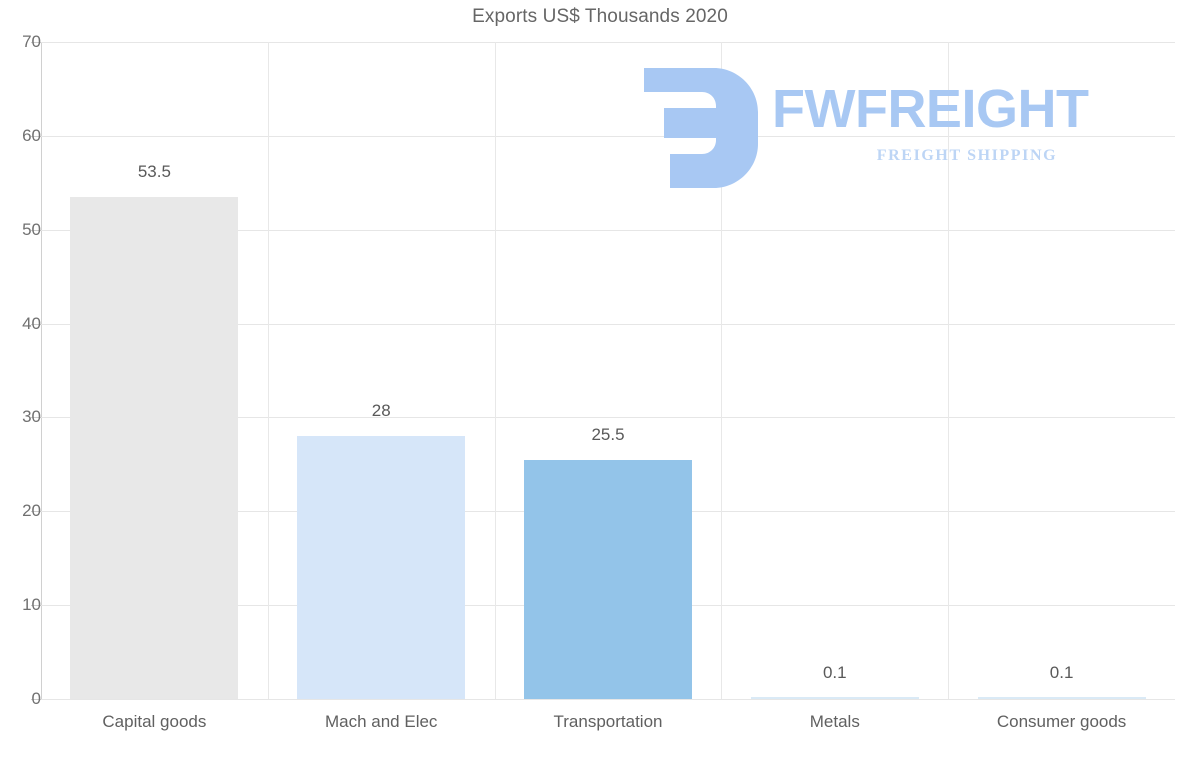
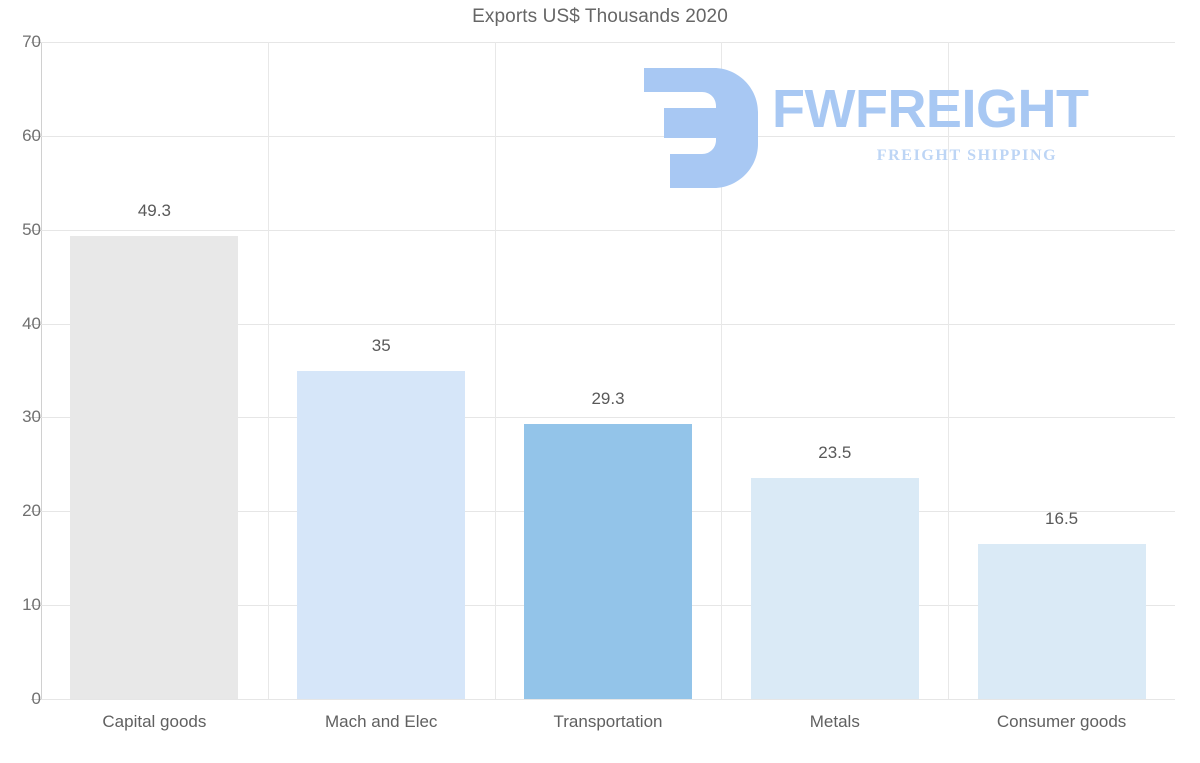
Capital goods: 53.5 -> 49.3
Mach and Elec: 28 -> 35
Transportation: 25.5 -> 29.3
Metals: 0.1 -> 23.5
Consumer goods: 0.1 -> 16.5
